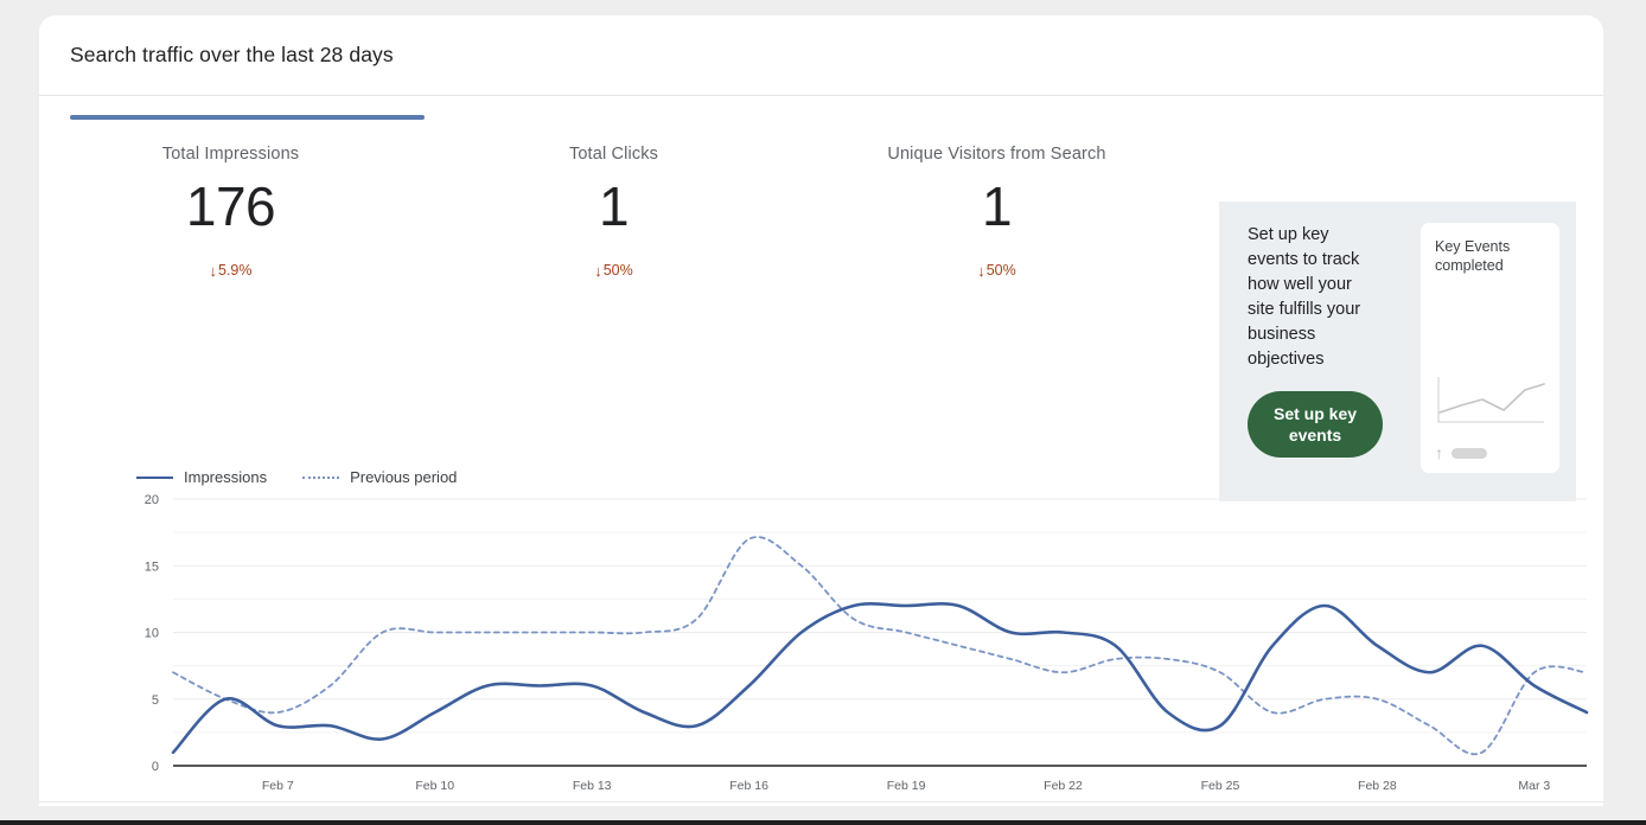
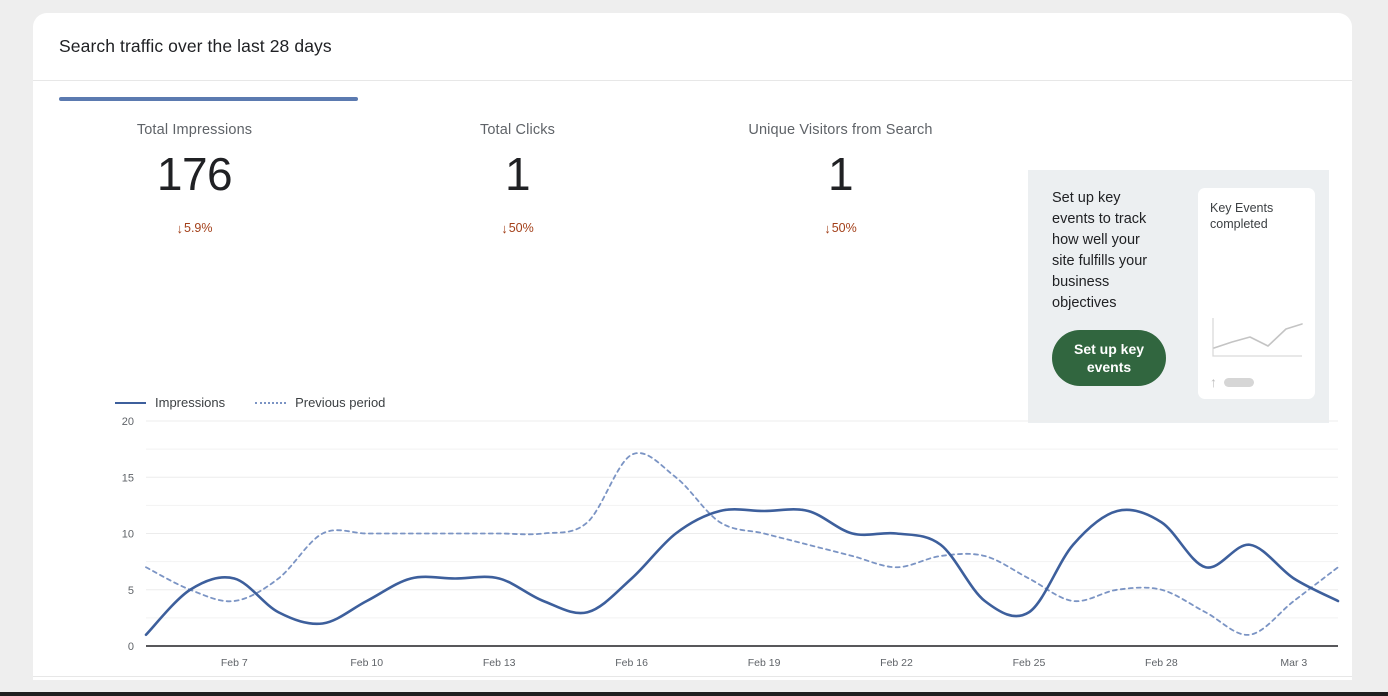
Impressions/Feb 7: 3 -> 6
Previous period/Feb 25: 7 -> 6
Impressions/Feb 28: 9 -> 11
Previous period/Mar 3: 7 -> 4
